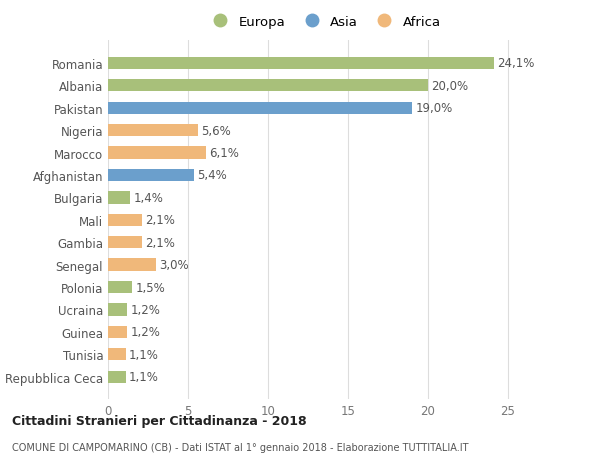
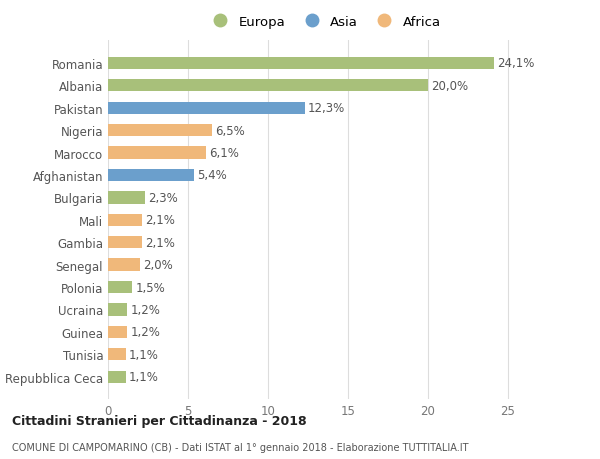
Pakistan: 19,0% -> 12,3%
Nigeria: 5,6% -> 6,5%
Bulgaria: 1,4% -> 2,3%
Senegal: 3,0% -> 2,0%
